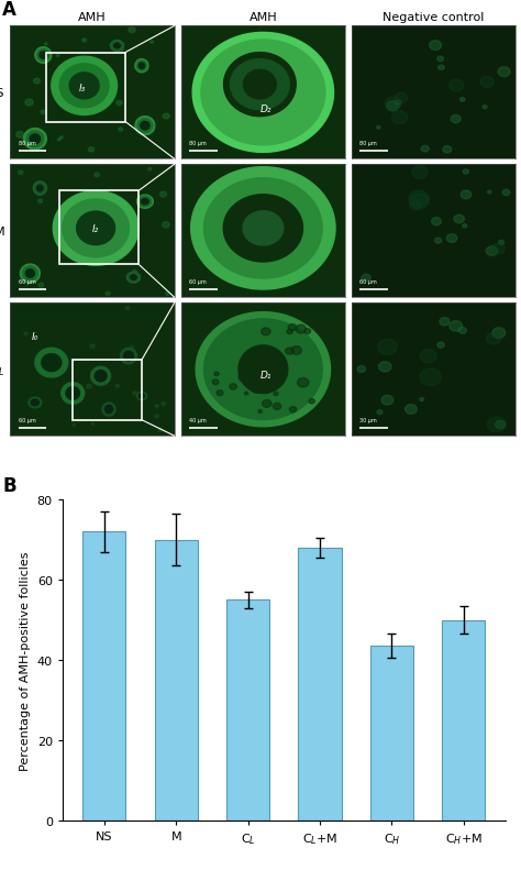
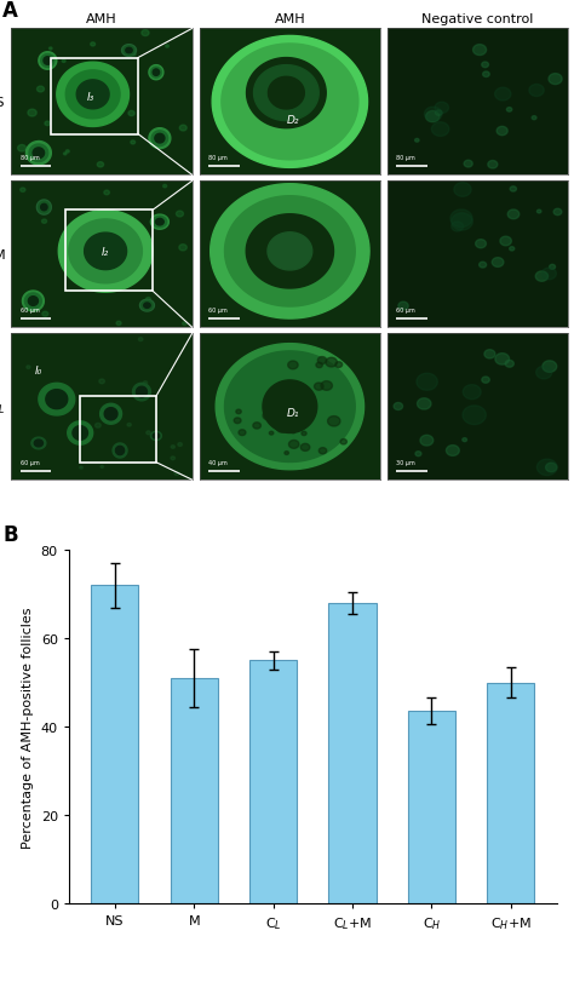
M: 70.0 -> 51.0
